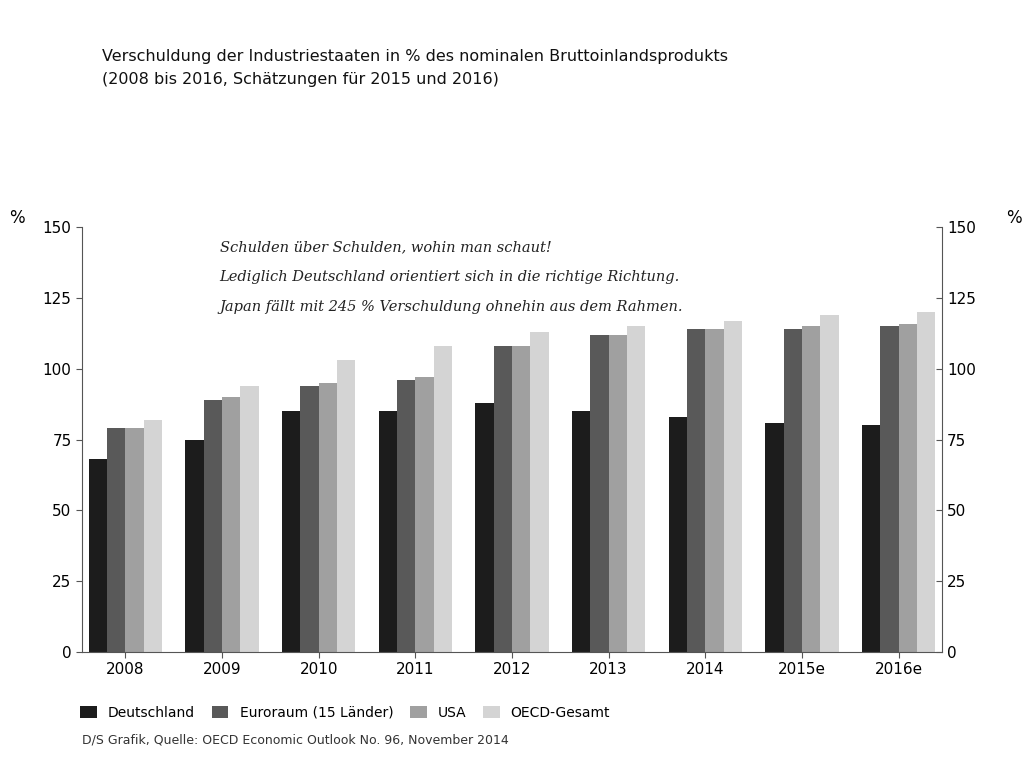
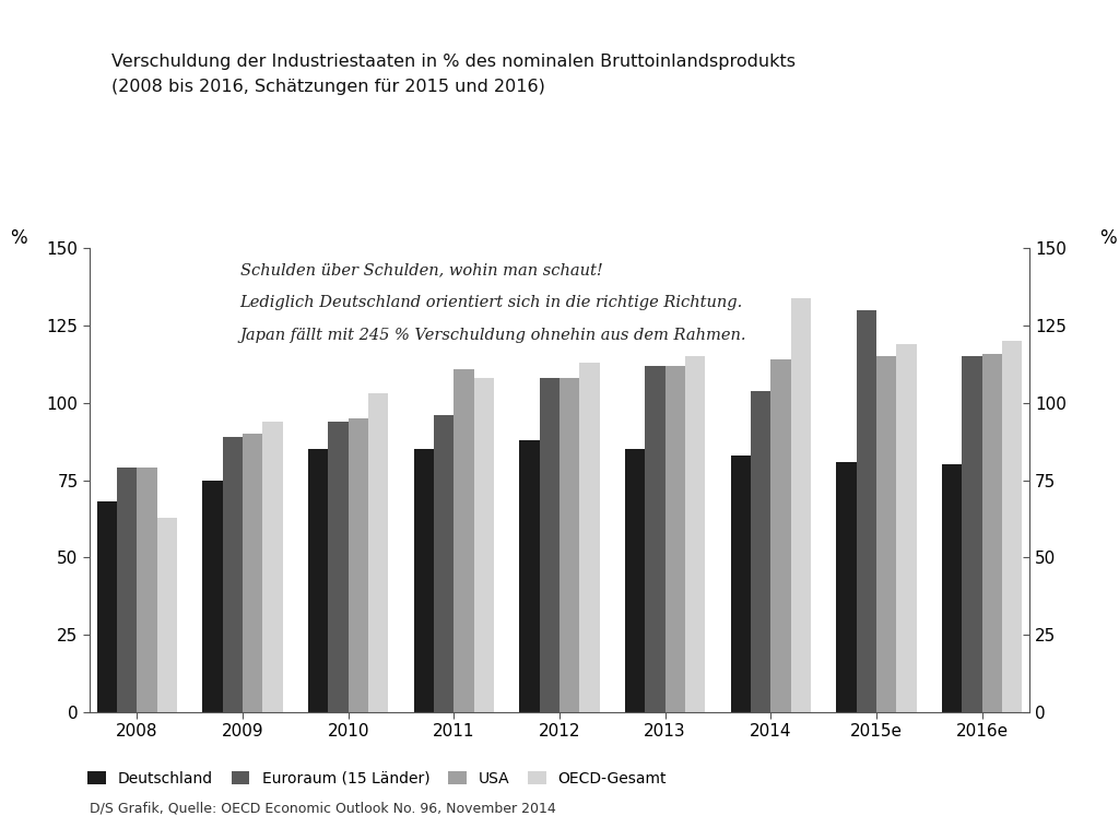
OECD-Gesamt/2008: 82 -> 63
USA/2011: 97 -> 111
Euroraum (15 Länder)/2014: 114 -> 104
OECD-Gesamt/2014: 117 -> 134
Euroraum (15 Länder)/2015e: 114 -> 130
